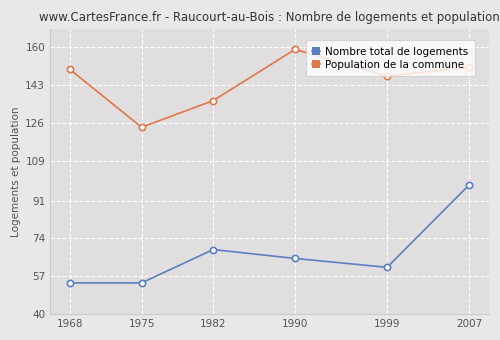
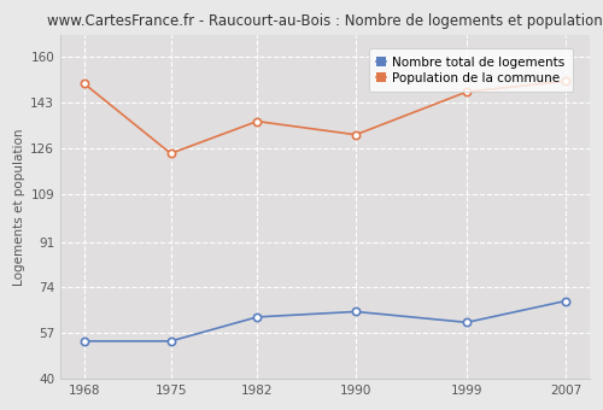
Nombre total de logements/1982: 69 -> 63
Population de la commune/1990: 159 -> 131
Nombre total de logements/2007: 98 -> 69
